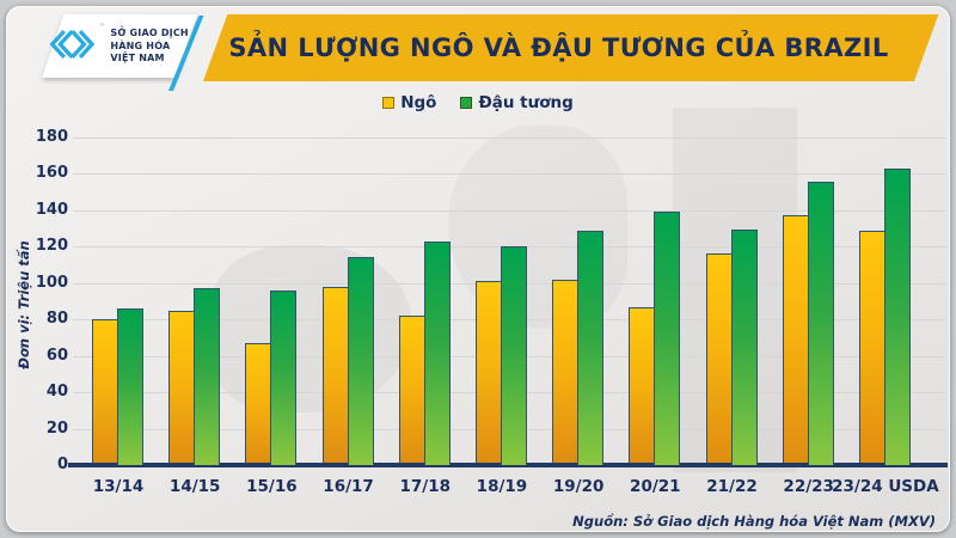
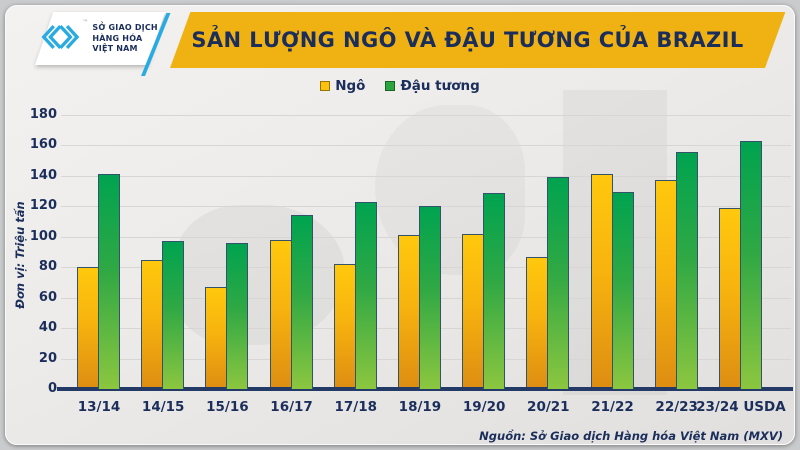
Đậu tương/13/14: 86 -> 141
Ngô/21/22: 116 -> 141
Ngô/23/24 USDA: 129 -> 119
